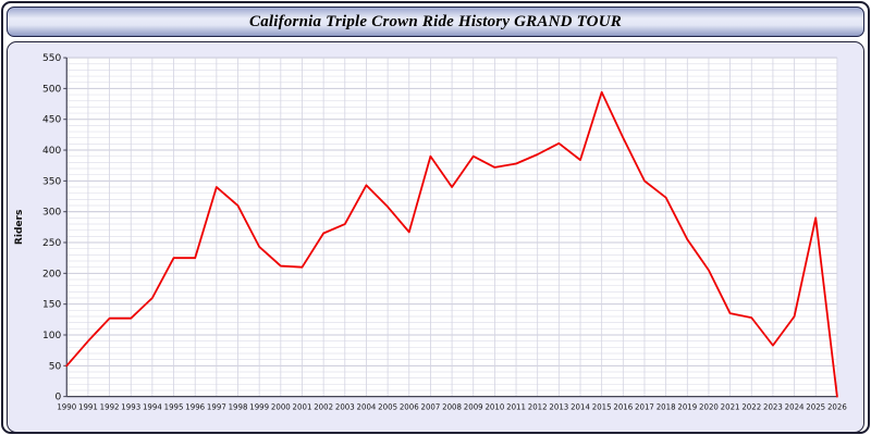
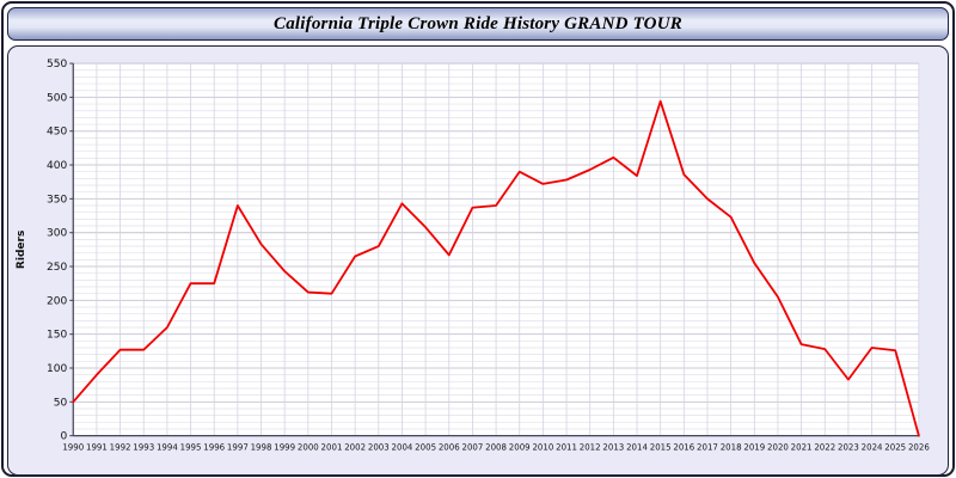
1998: 310 -> 280
2007: 390 -> 340
2016: 420 -> 390
2025: 290 -> 130
